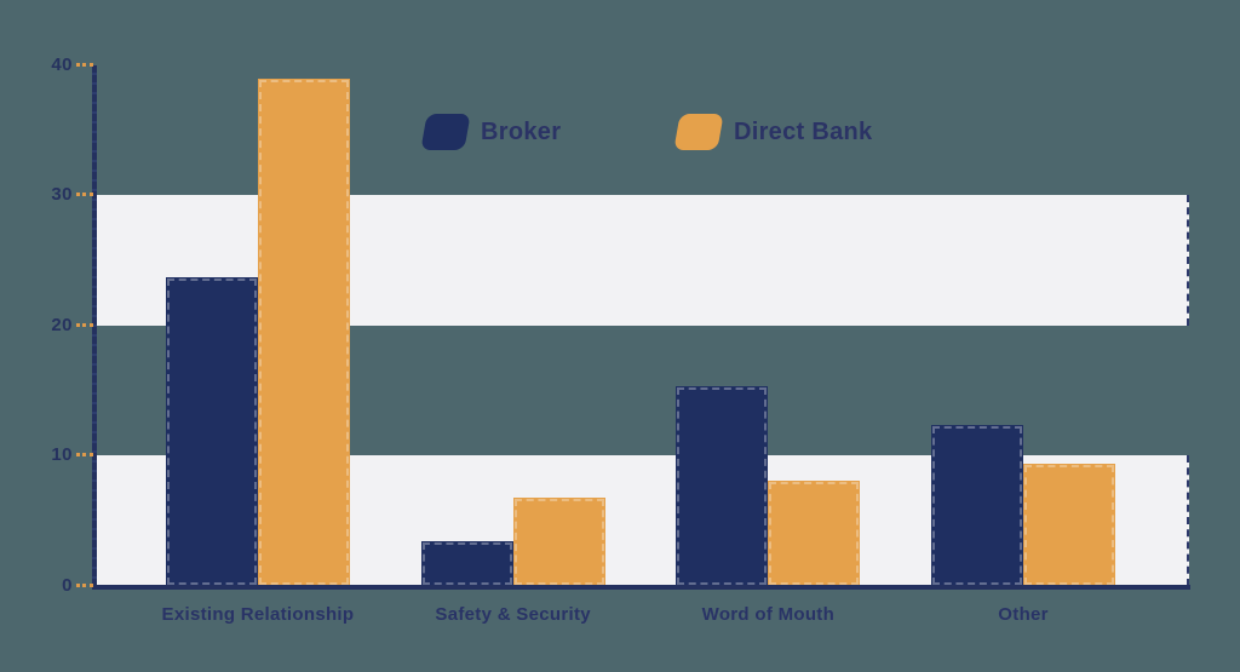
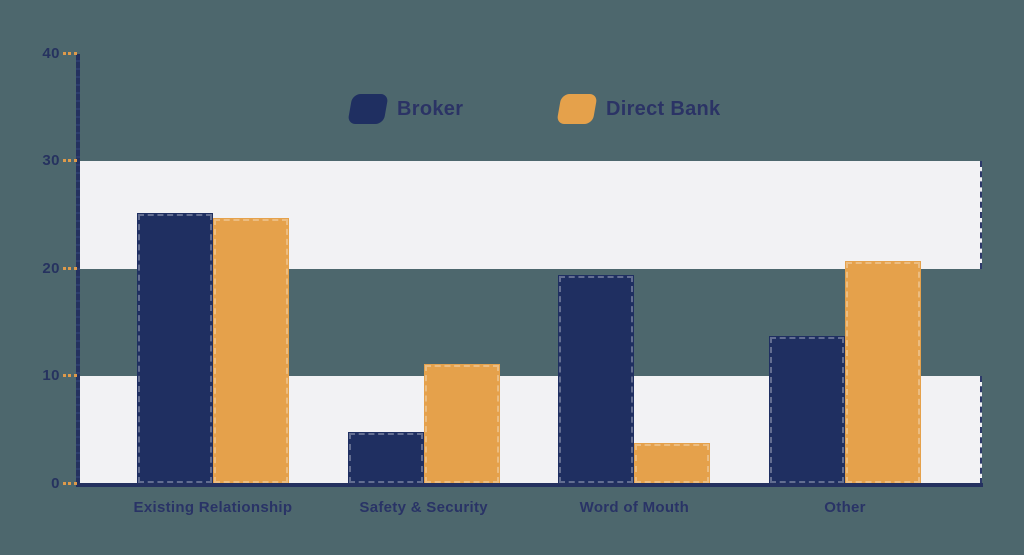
Broker/Existing Relationship: 23.7 -> 25.2
Direct Bank/Existing Relationship: 39.0 -> 24.7
Broker/Safety & Security: 3.4 -> 4.8
Direct Bank/Safety & Security: 6.8 -> 11.1
Broker/Word of Mouth: 15.3 -> 19.4
Direct Bank/Word of Mouth: 8.1 -> 3.8
Broker/Other: 12.3 -> 13.7
Direct Bank/Other: 9.4 -> 20.7
